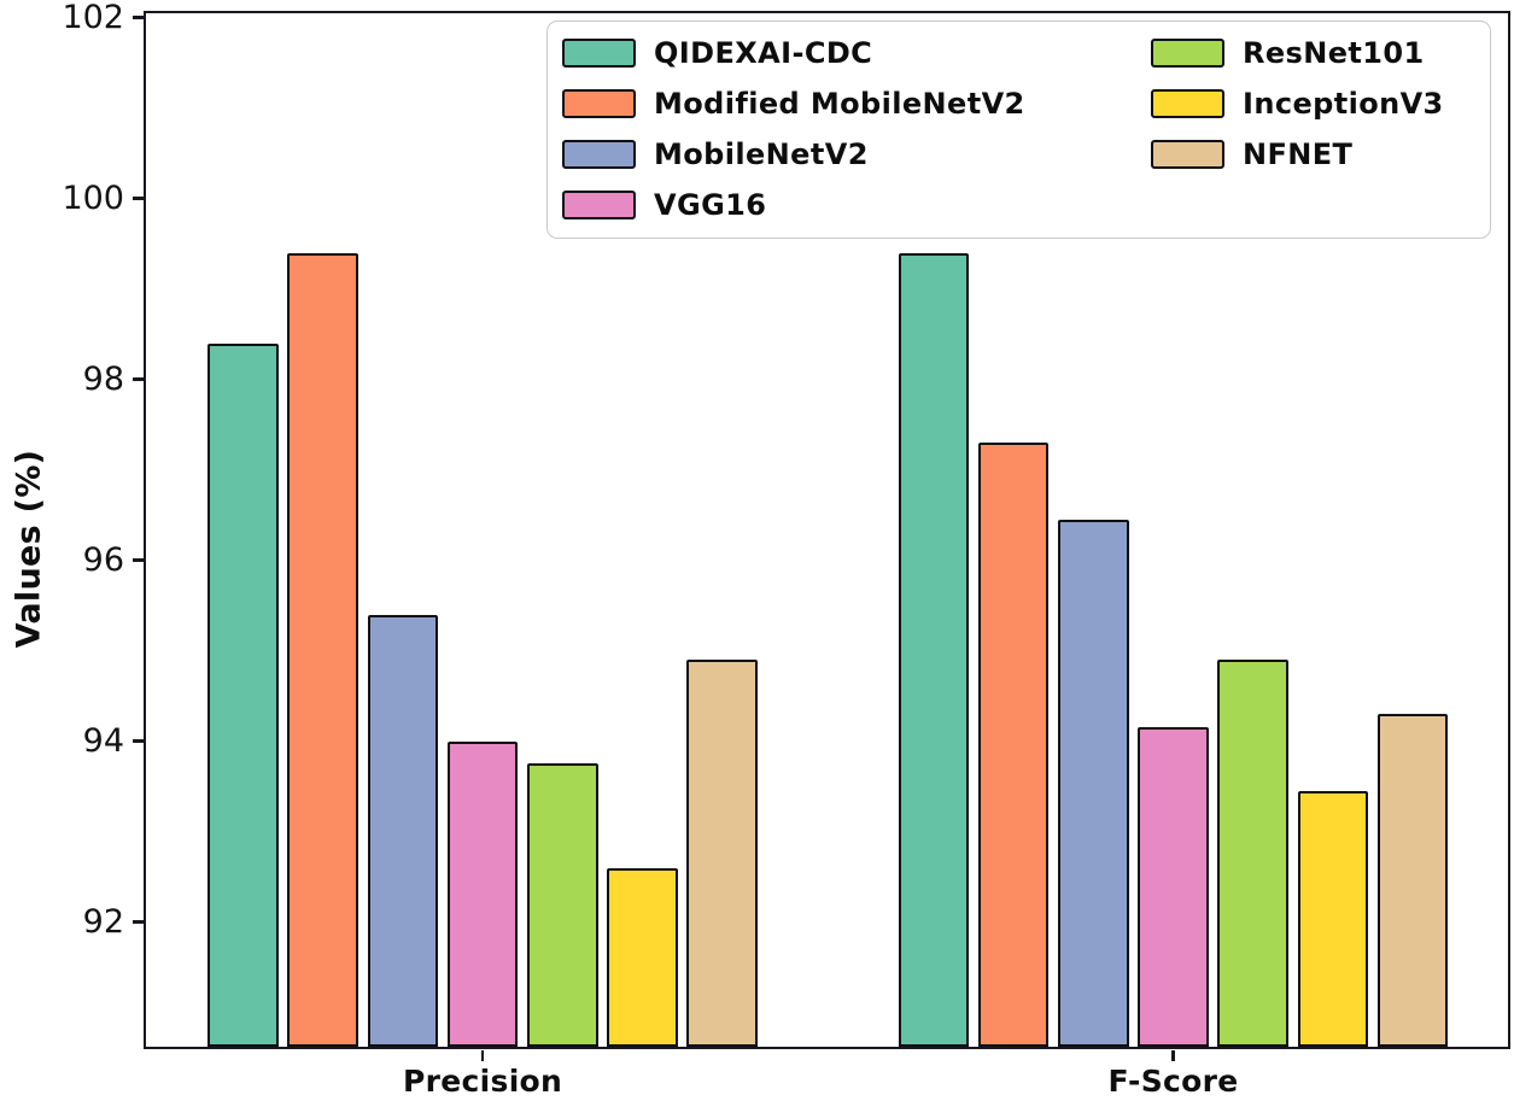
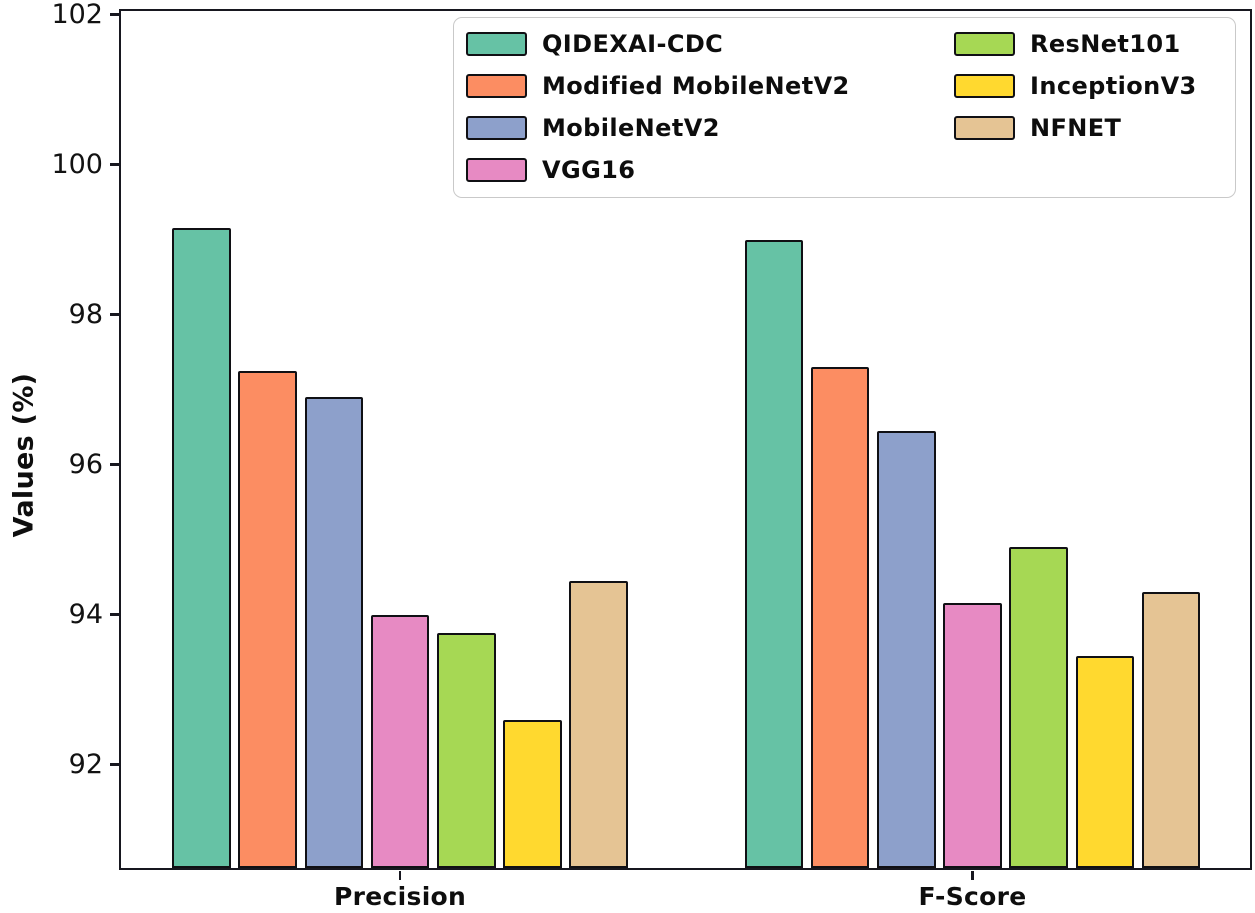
QIDEXAI-CDC/Precision: 98.4 -> 99.2
Modified MobileNetV2/Precision: 99.4 -> 97.2
MobileNetV2/Precision: 95.4 -> 96.9
NFNET/Precision: 94.9 -> 94.5
QIDEXAI-CDC/F-Score: 99.4 -> 99.0
